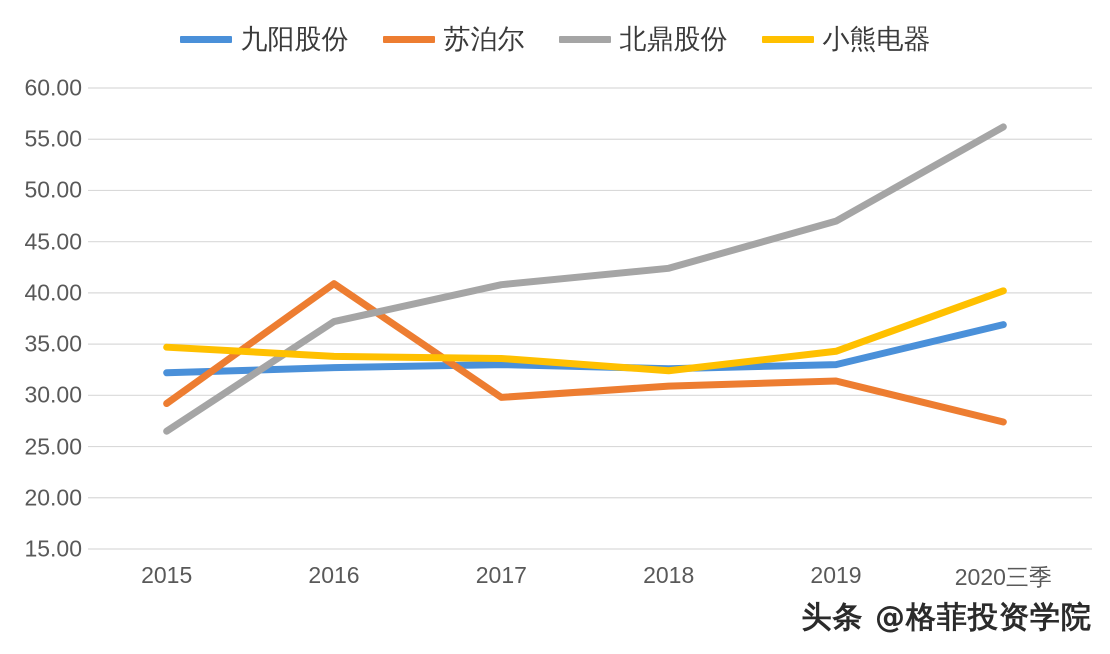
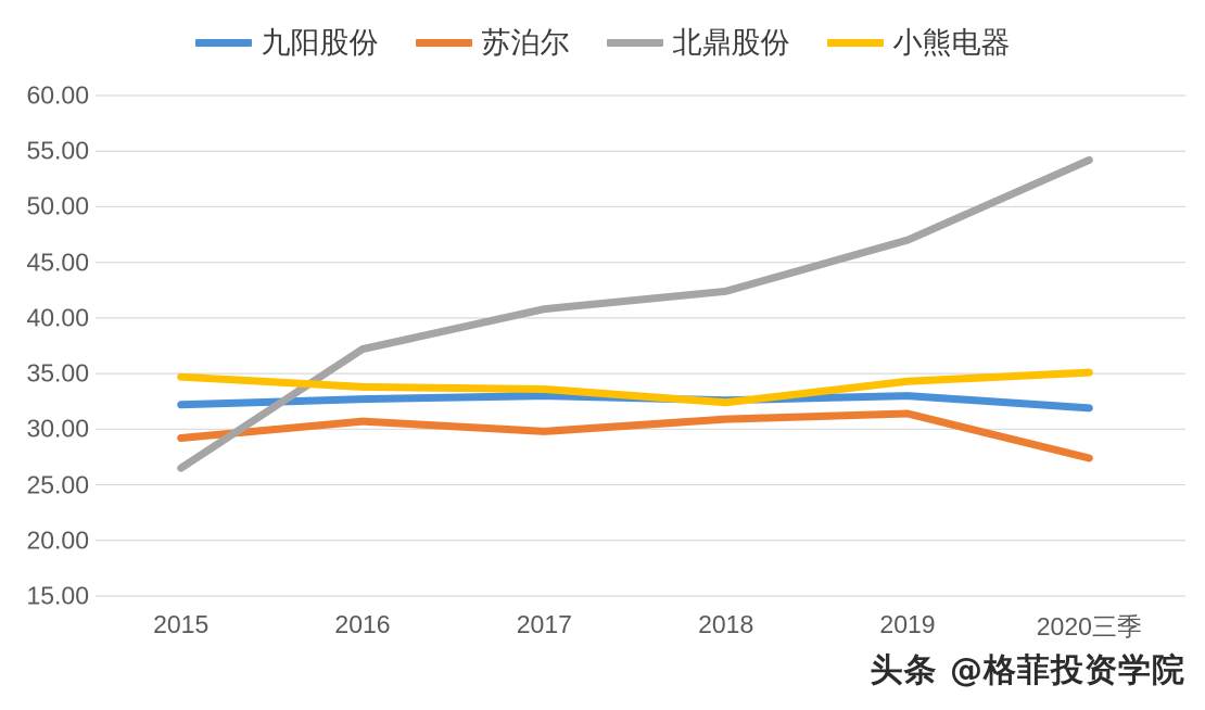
苏泊尔/2016: 40.9 -> 30.7
九阳股份/2020三季: 36.9 -> 31.9
北鼎股份/2020三季: 56.2 -> 54.2
小熊电器/2020三季: 40.2 -> 35.1
